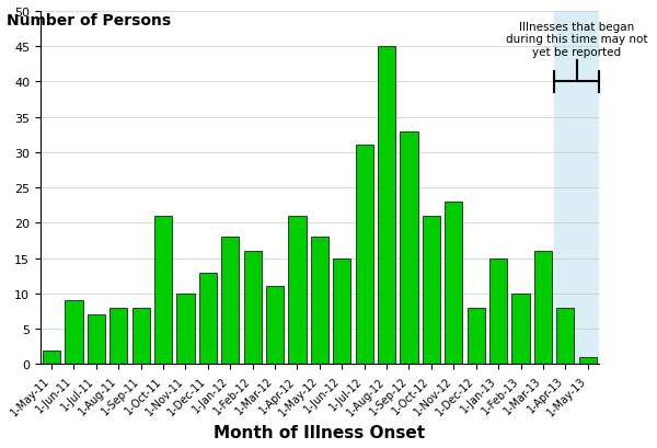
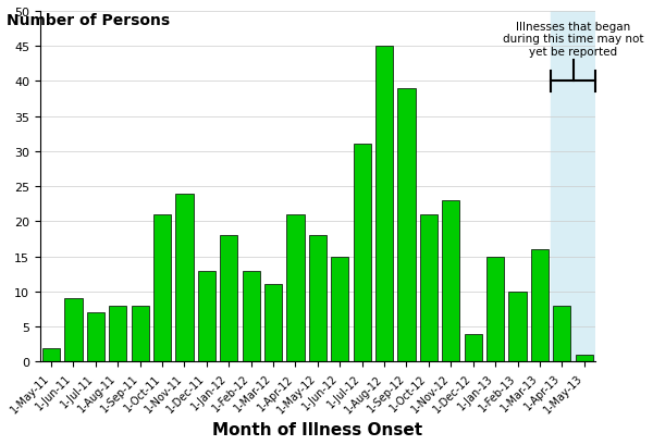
1-Nov-11: 10 -> 24
1-Feb-12: 16 -> 13
1-Sep-12: 33 -> 39
1-Dec-12: 8 -> 4
